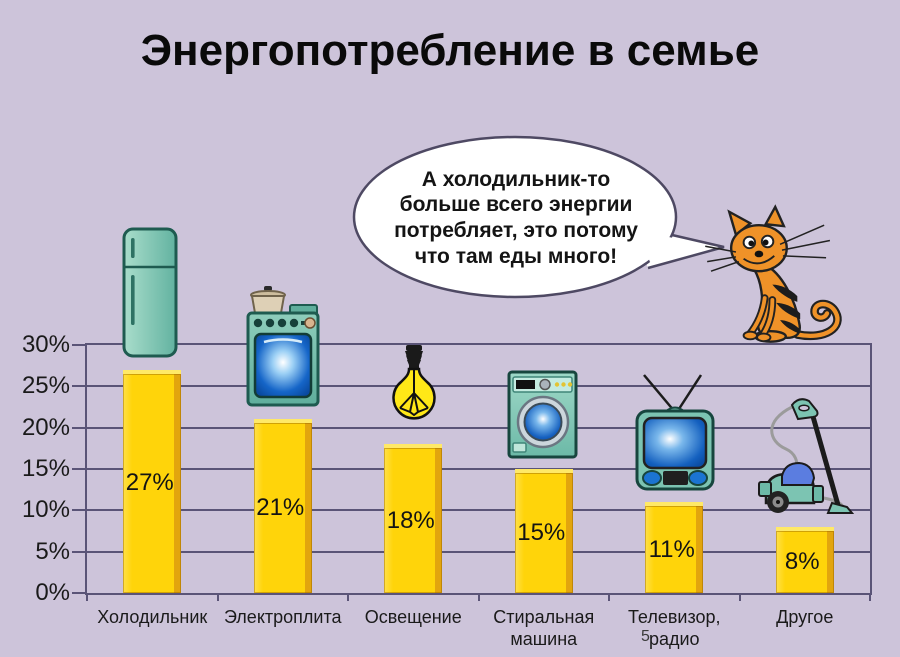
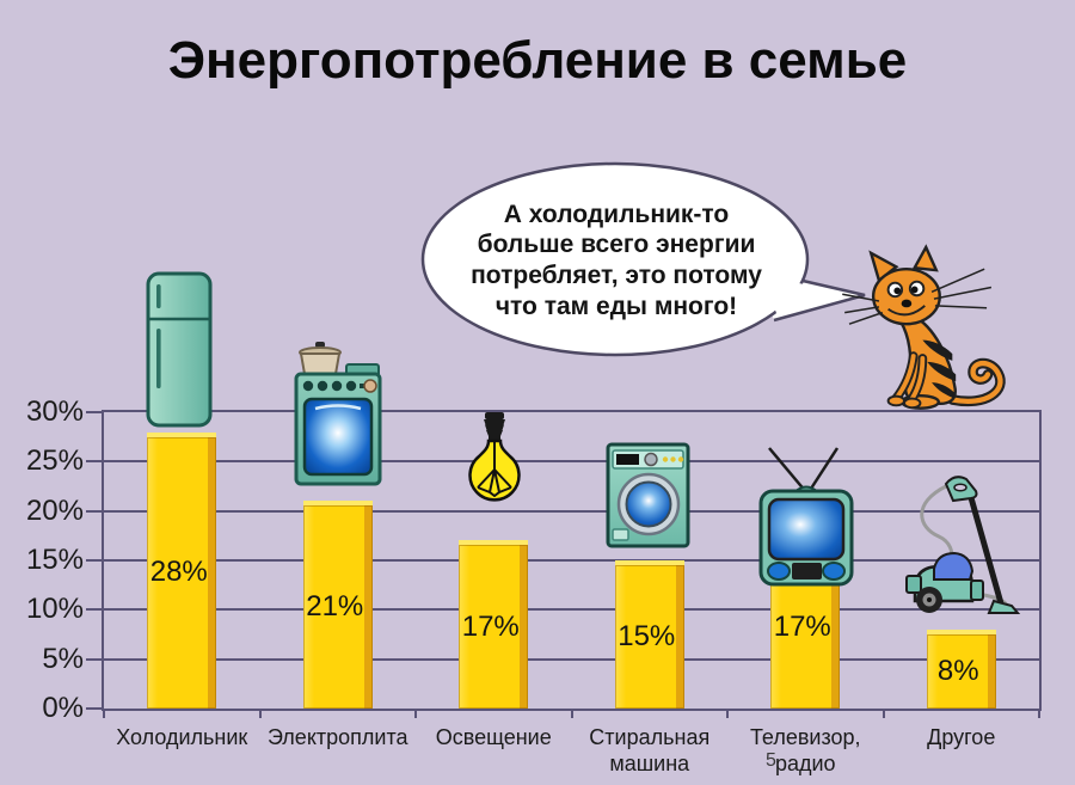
Холодильник: 27% -> 28%
Освещение: 18% -> 17%
Телевизор, радио: 11% -> 17%
